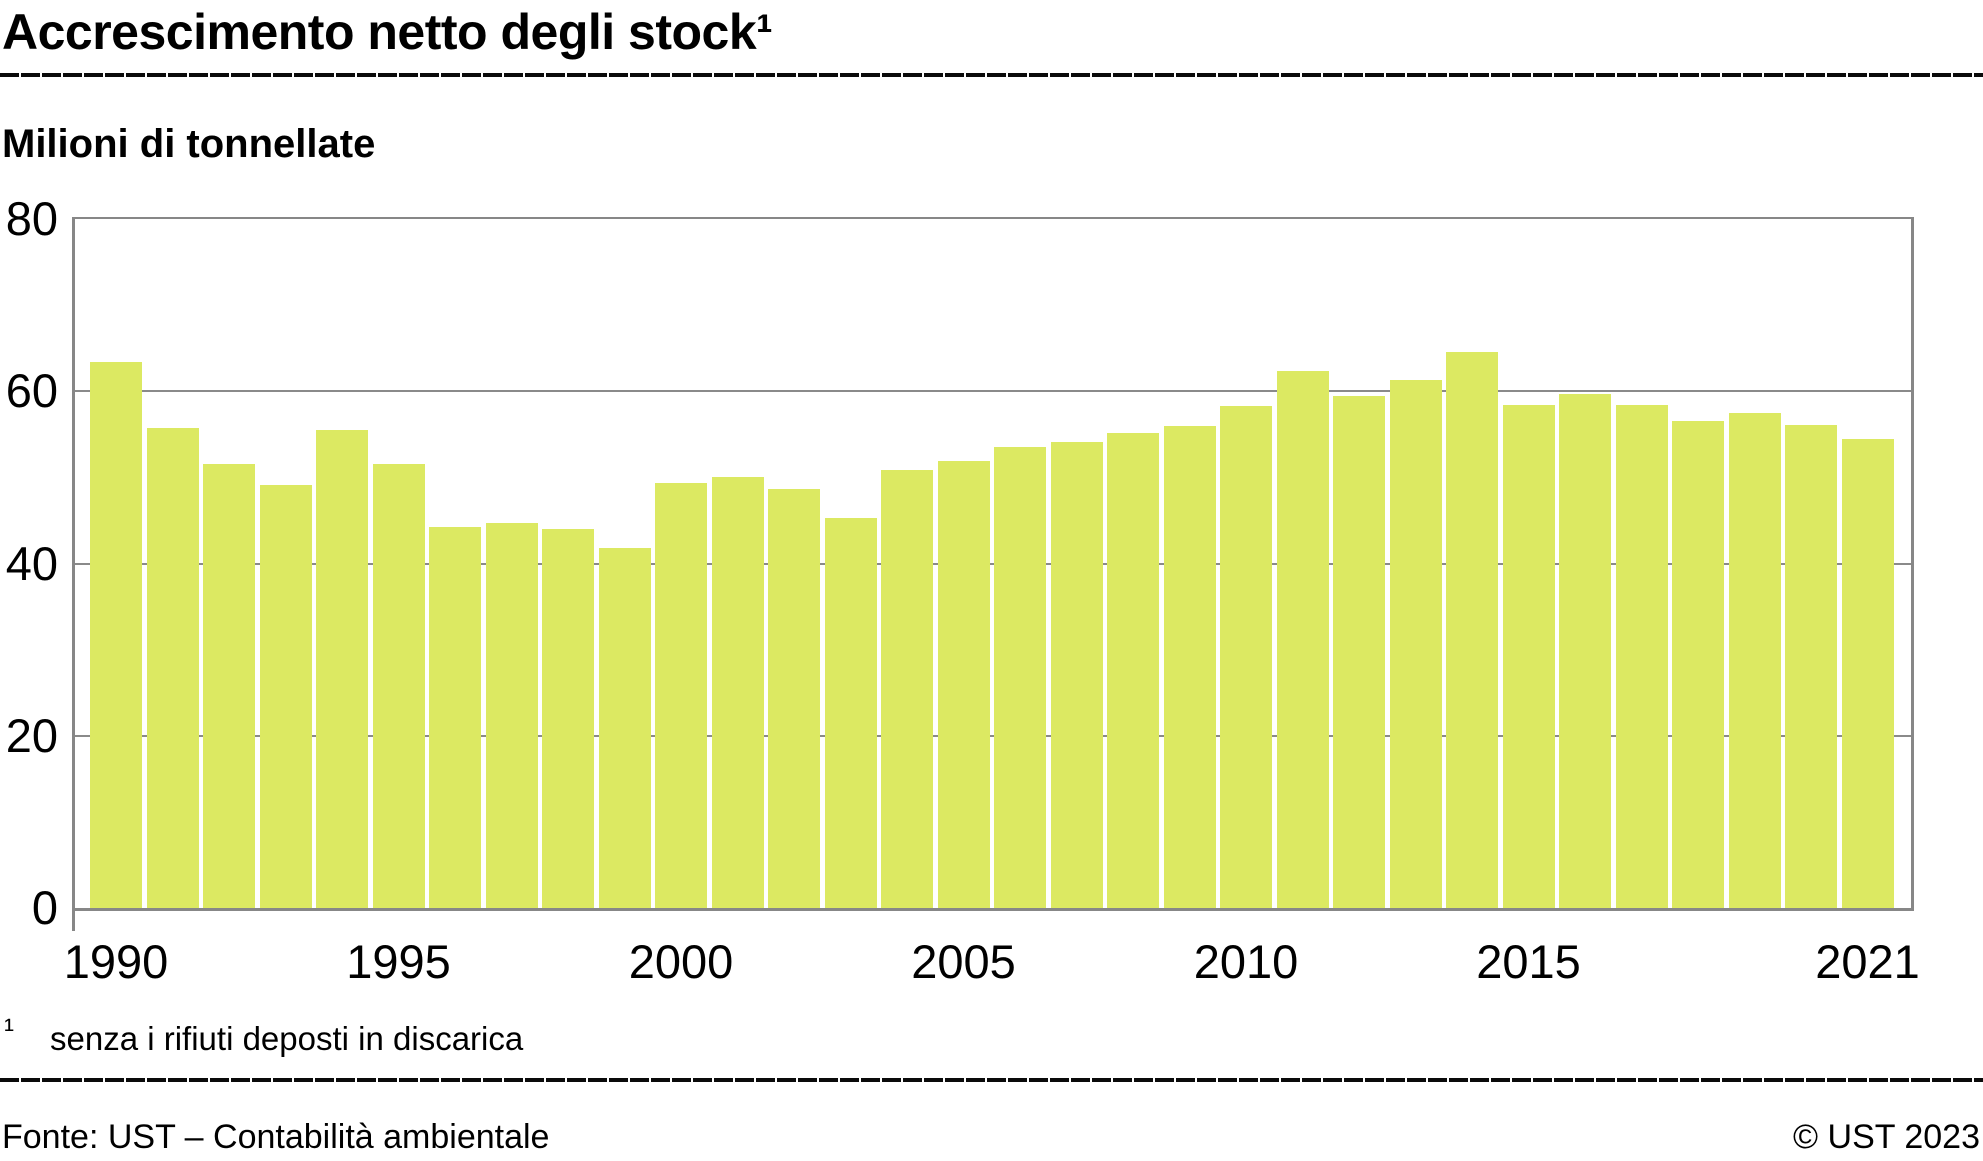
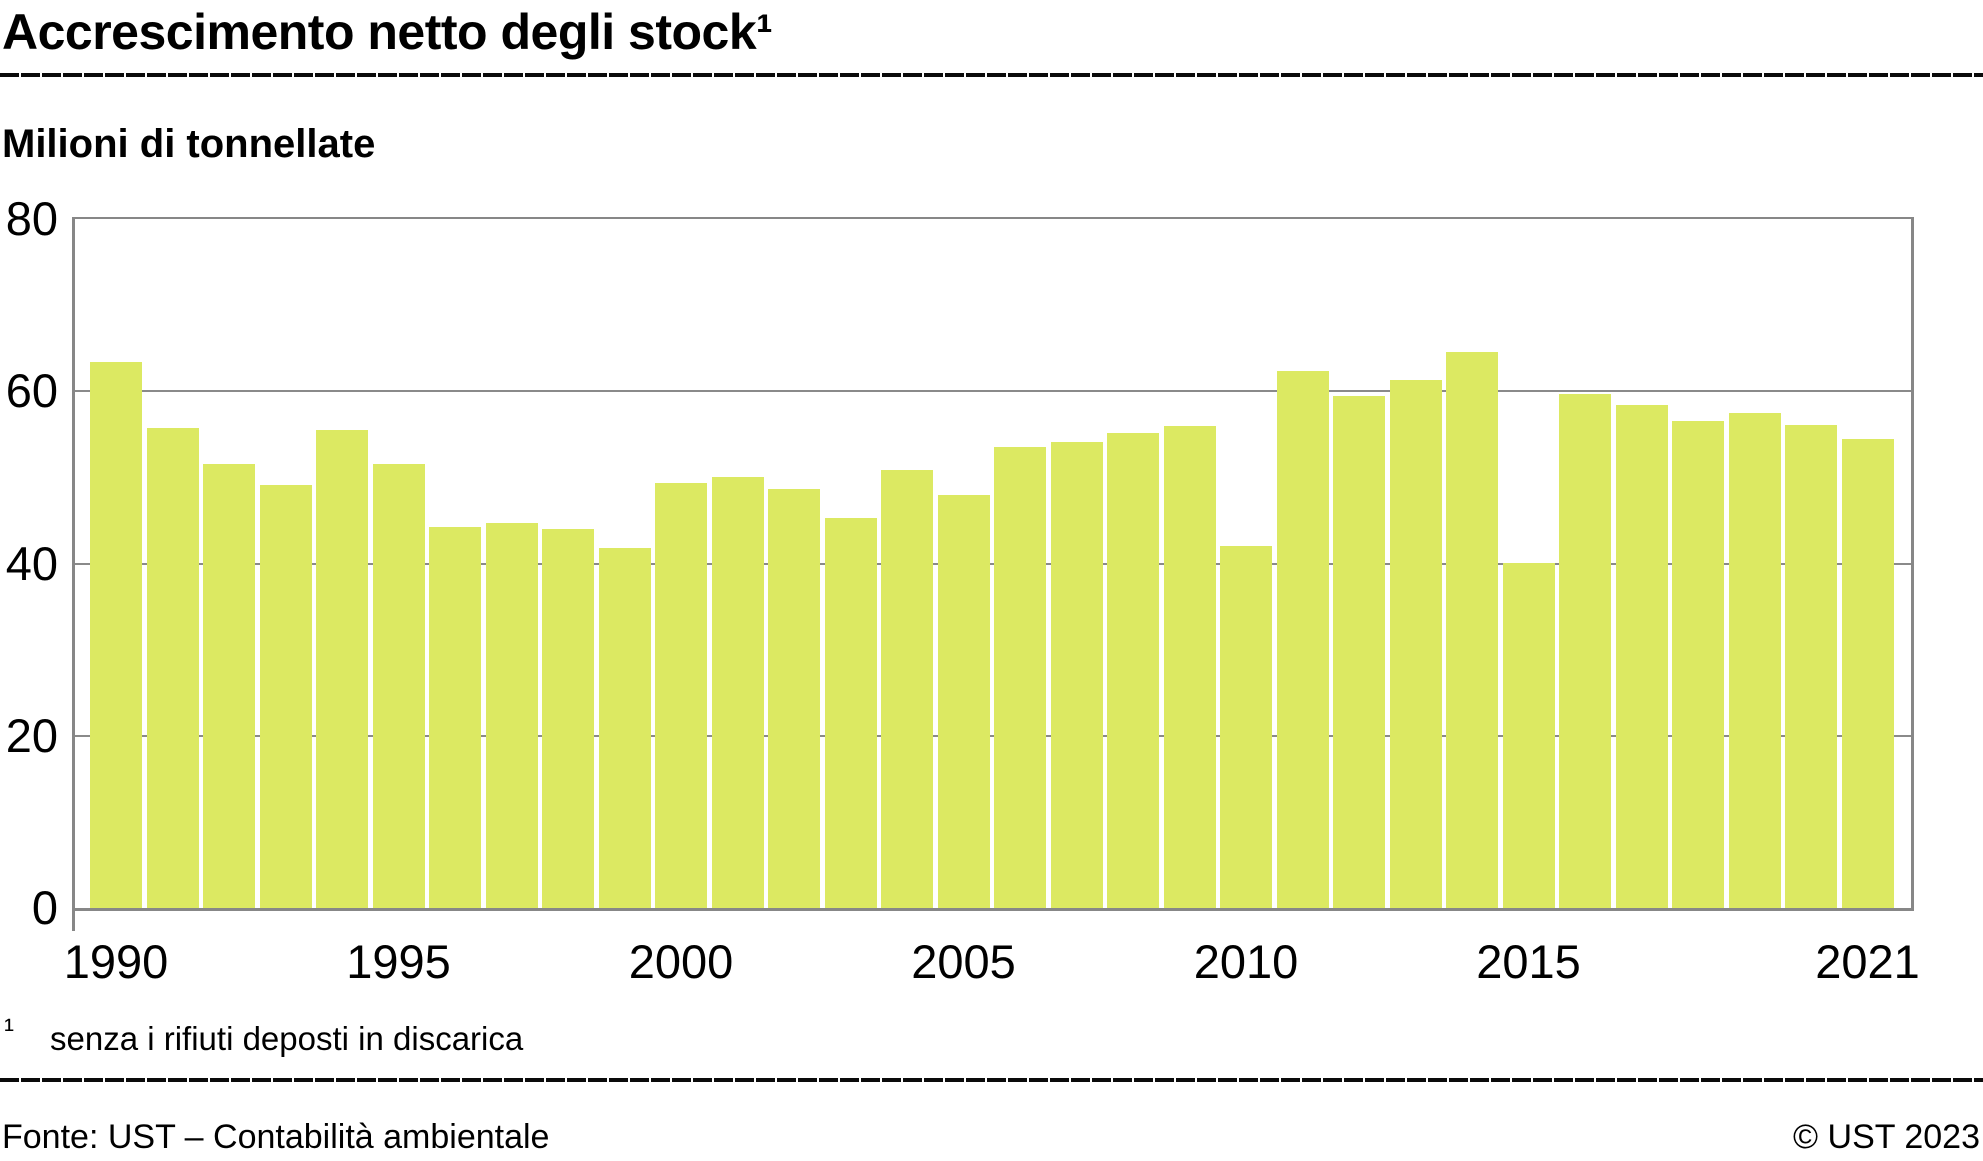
2005: 52 -> 48
2010: 58 -> 42
2015: 58 -> 40
